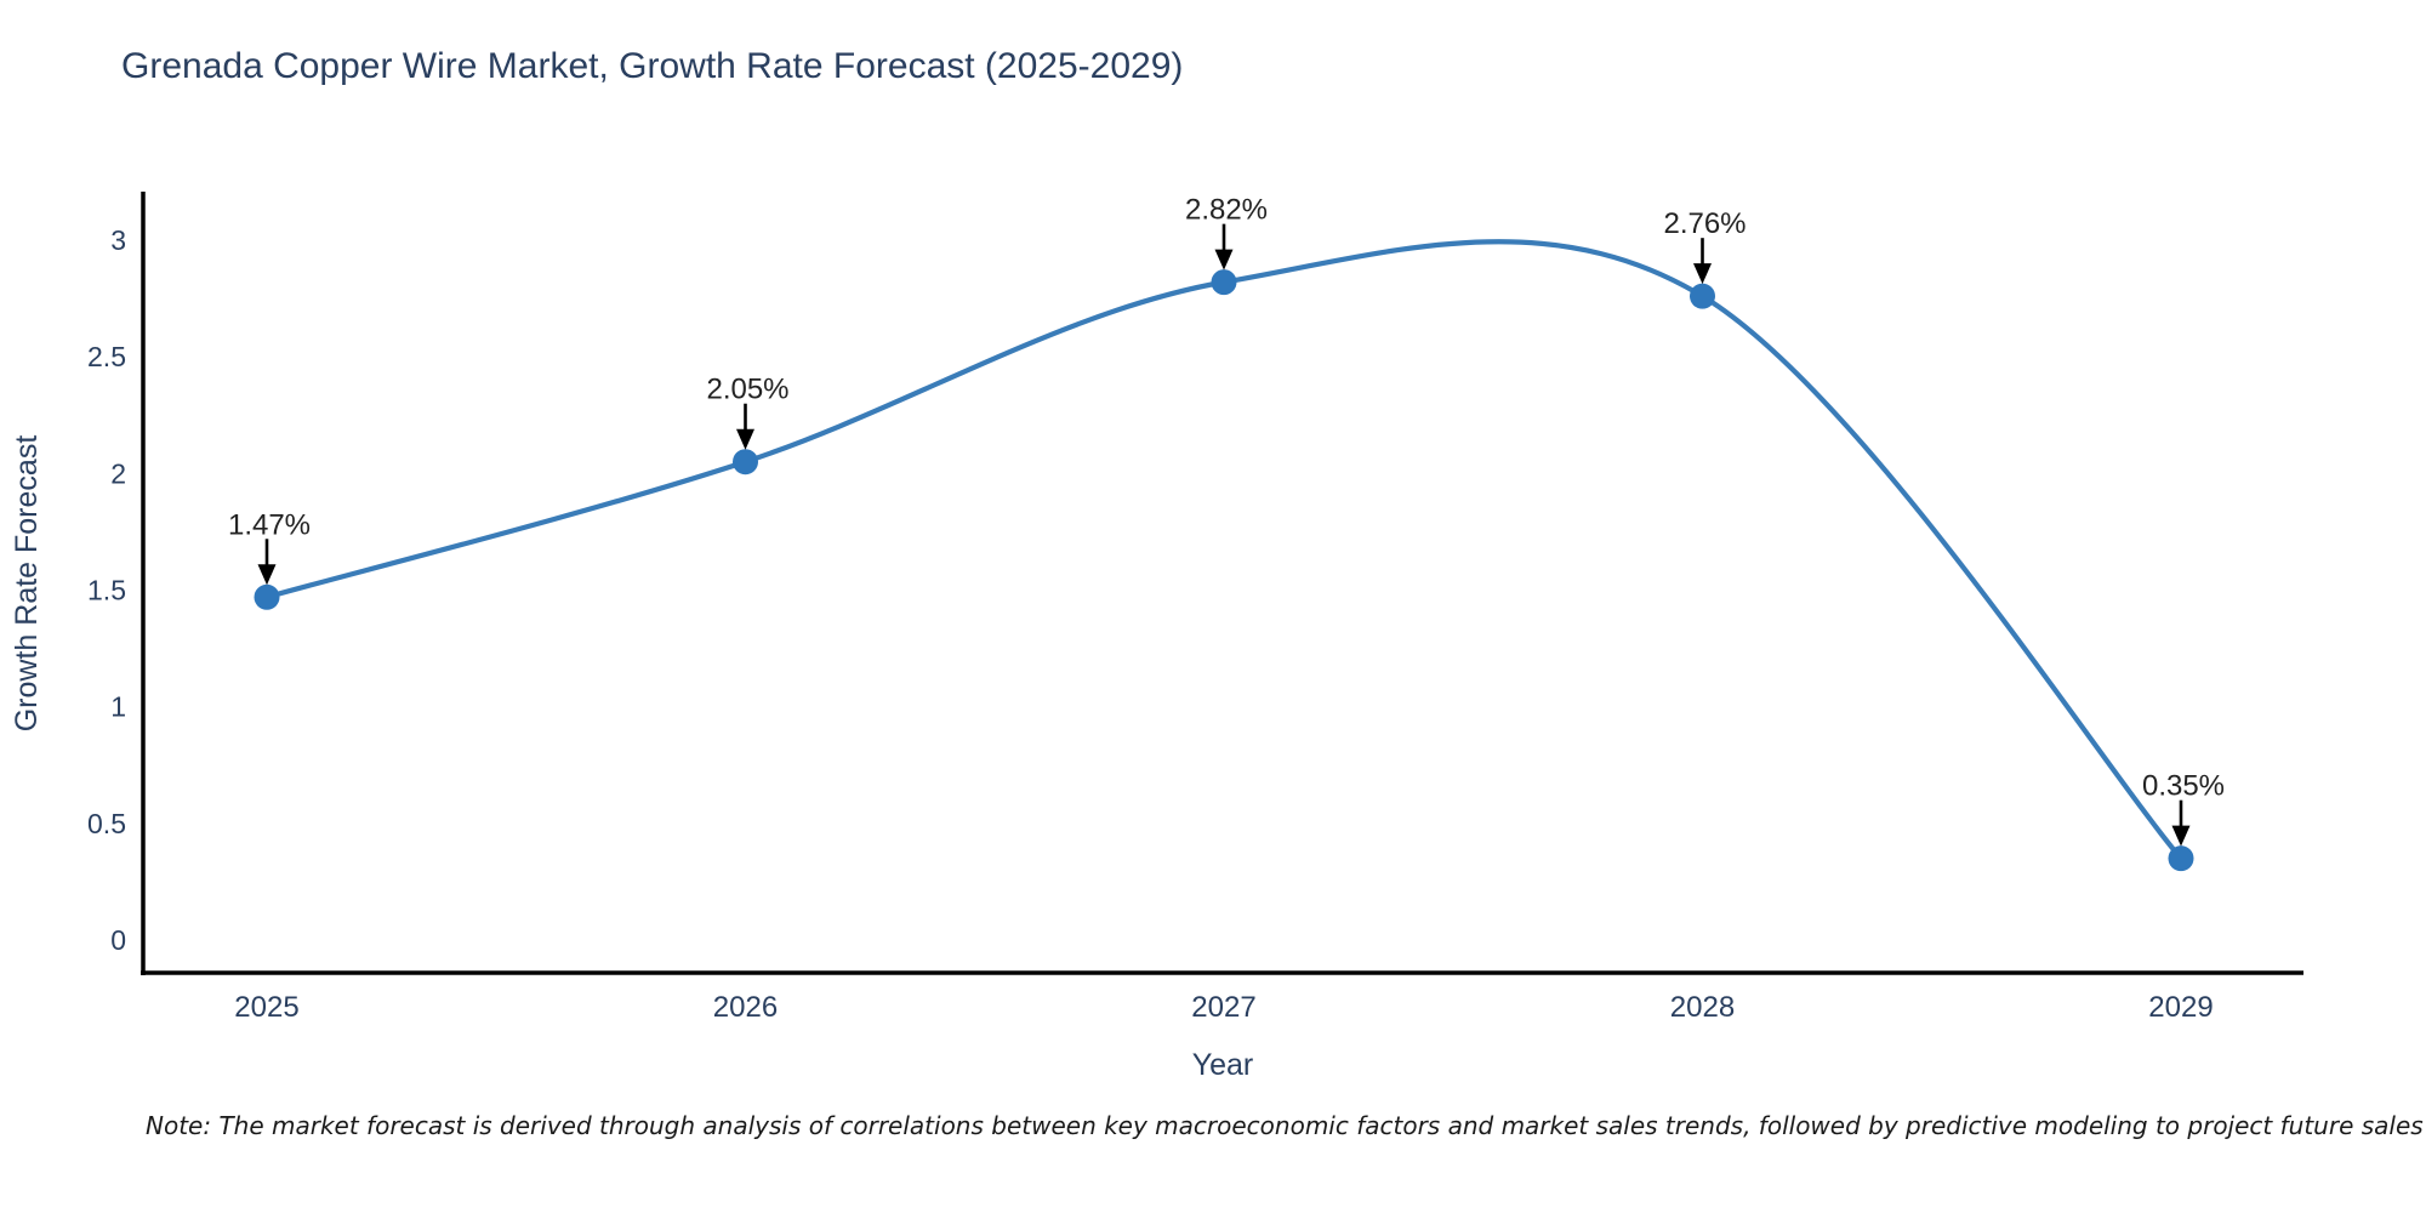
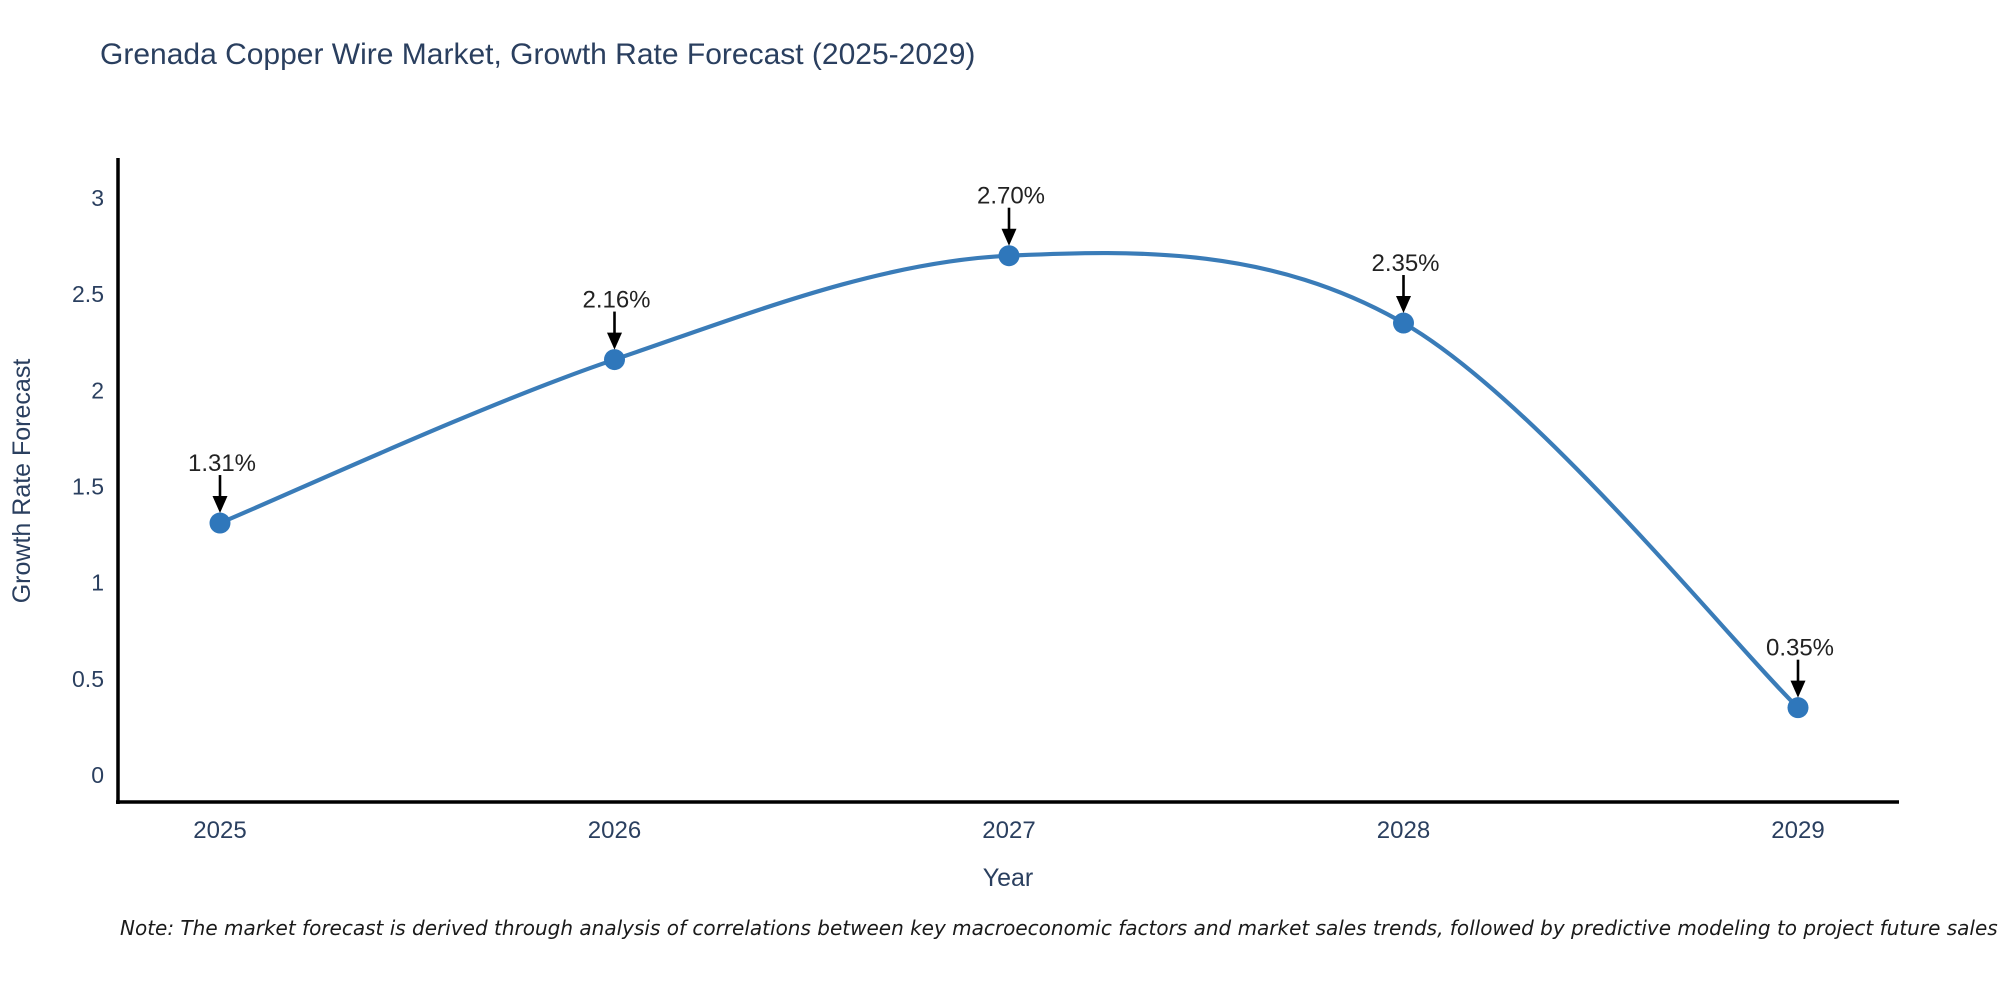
2025: 1.47% -> 1.31%
2026: 2.05% -> 2.16%
2027: 2.82% -> 2.70%
2028: 2.76% -> 2.35%
